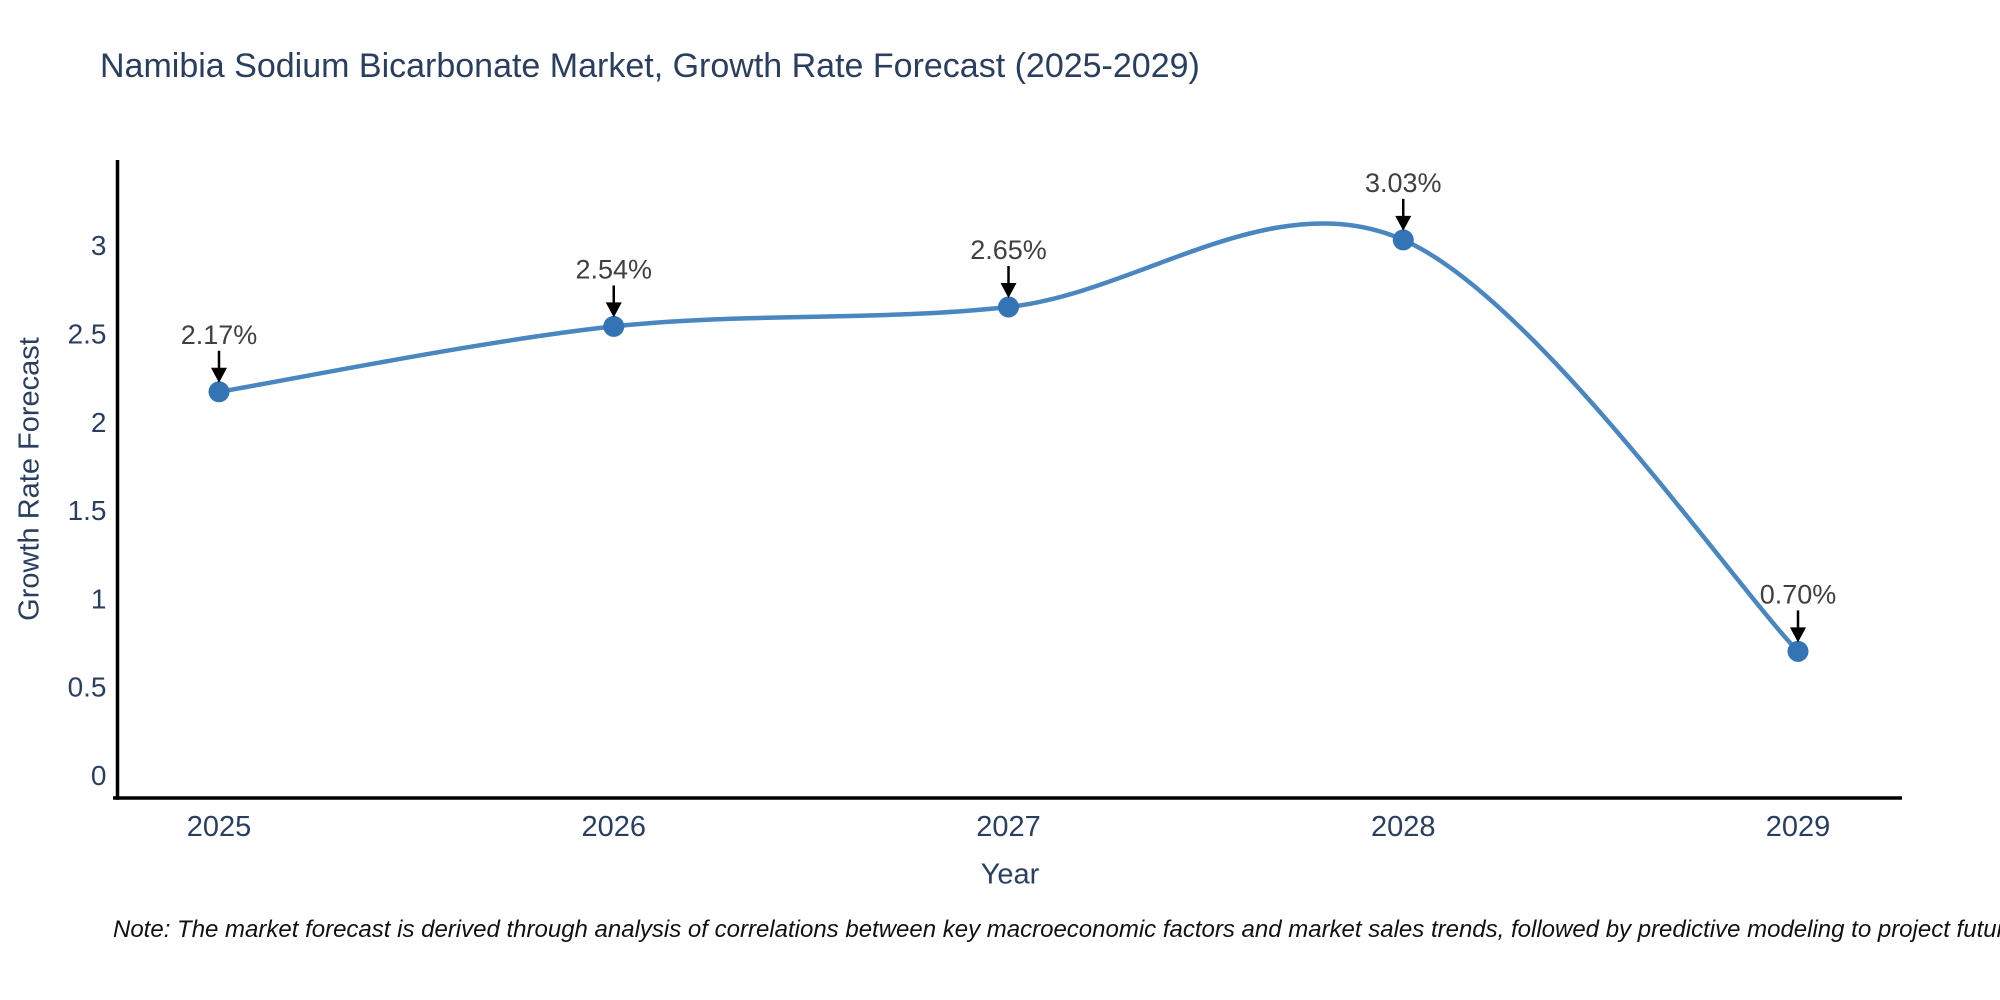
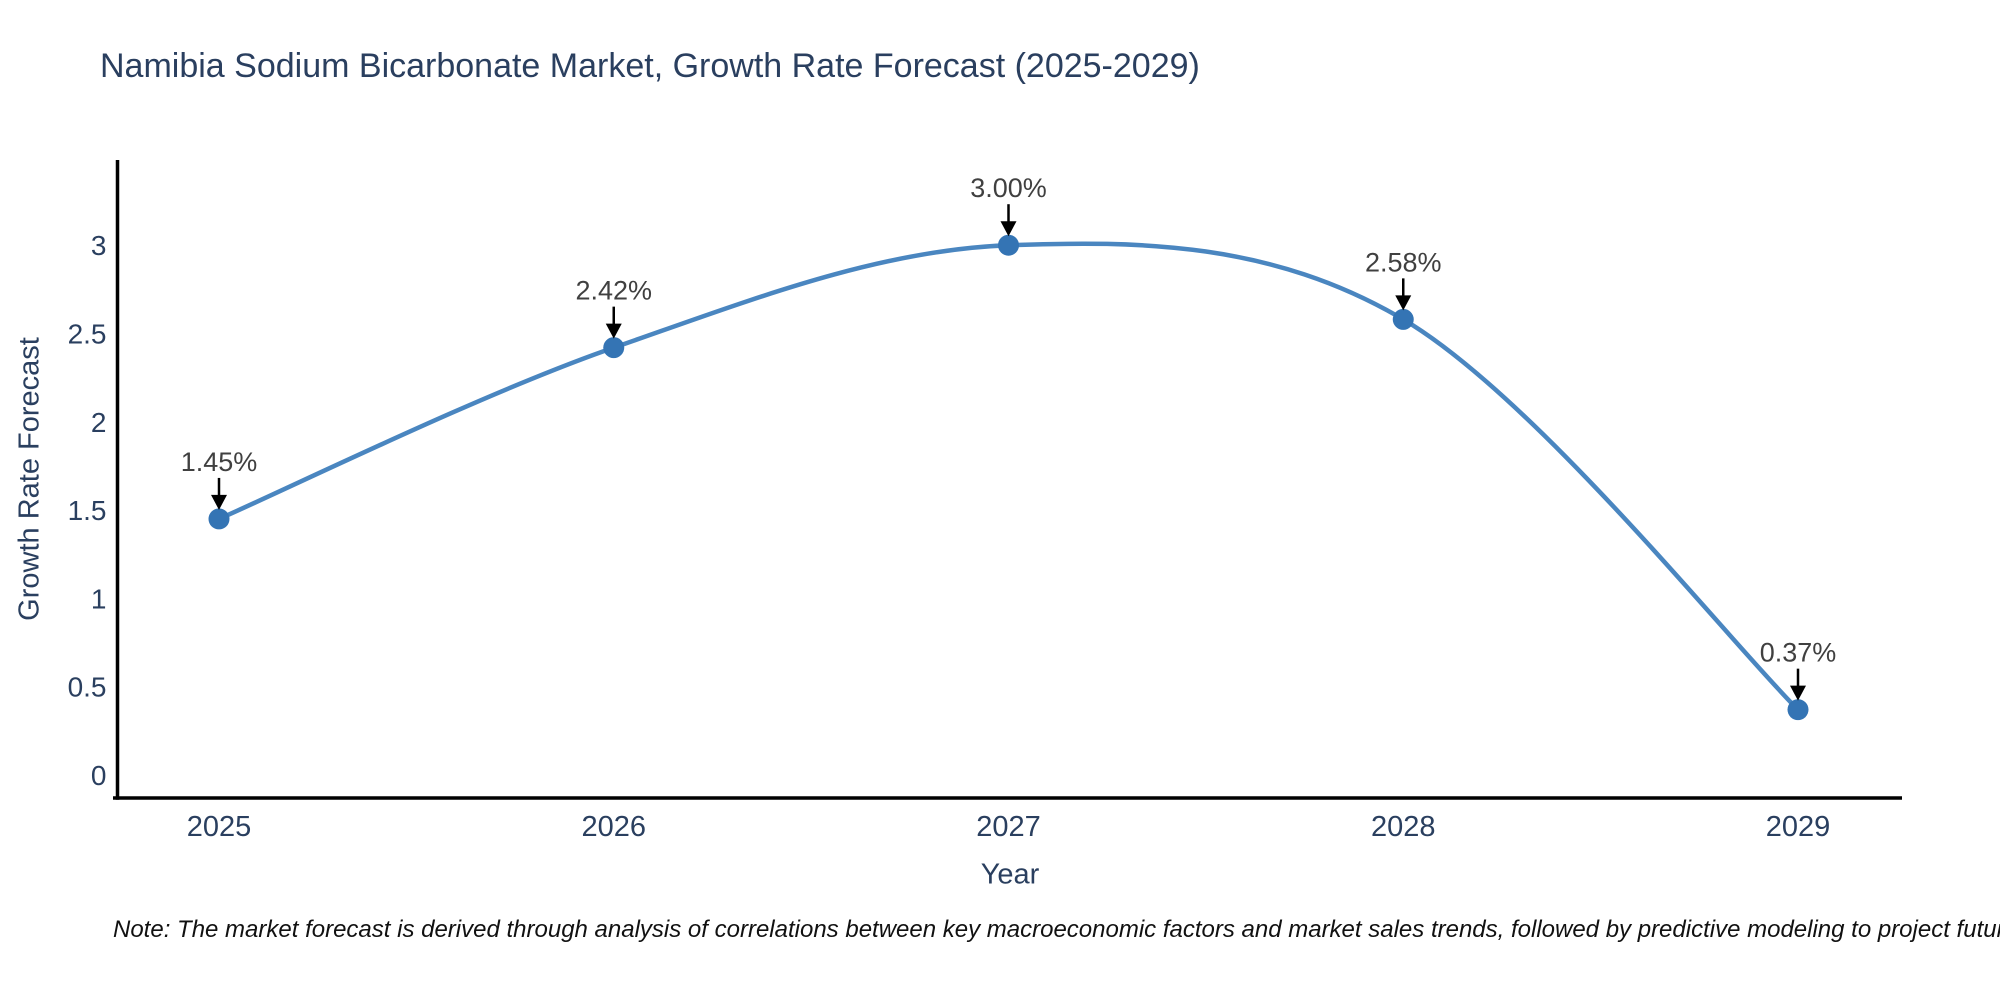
2025: 2.17% -> 1.45%
2026: 2.54% -> 2.42%
2027: 2.65% -> 3.00%
2028: 3.03% -> 2.58%
2029: 0.70% -> 0.37%
